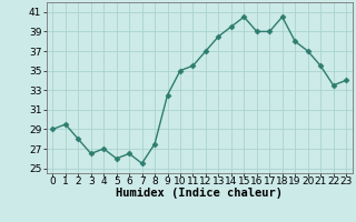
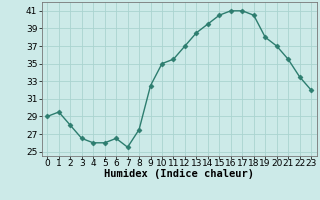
4: 27.0 -> 26.0
16: 39.0 -> 41.0
17: 39.0 -> 41.0
23: 34.0 -> 32.0
